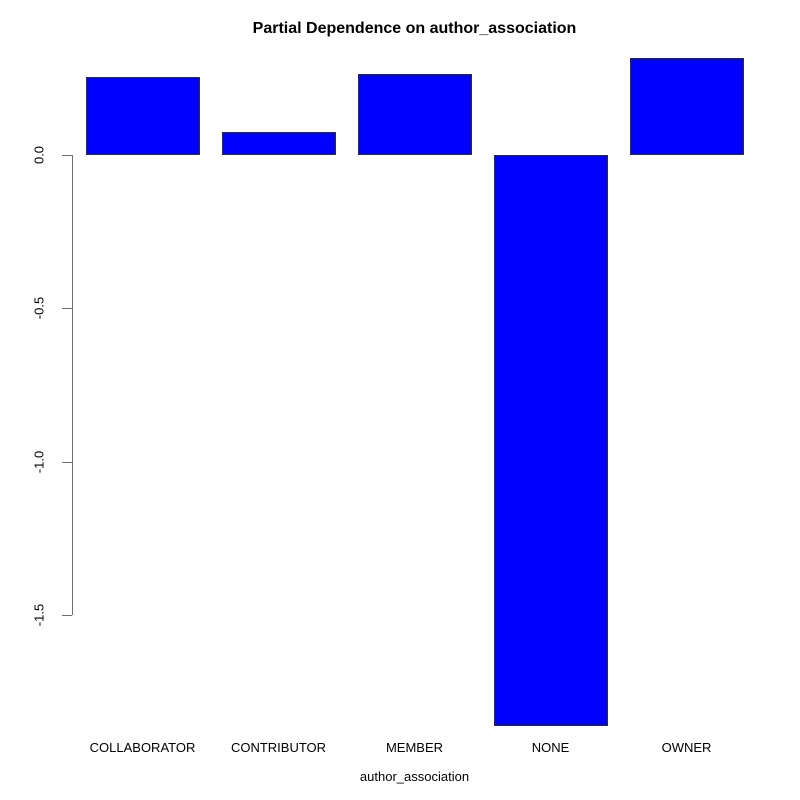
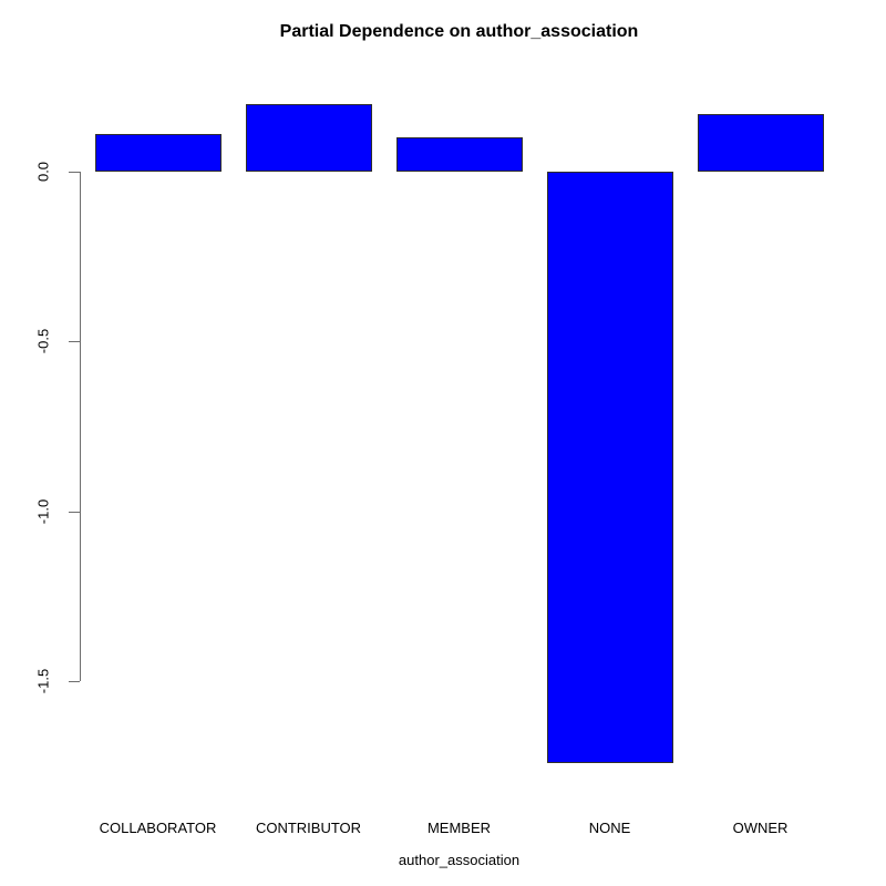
COLLABORATOR: 0.25 -> 0.11
CONTRIBUTOR: 0.07 -> 0.20
MEMBER: 0.26 -> 0.10
NONE: -1.86 -> -1.74
OWNER: 0.32 -> 0.17
